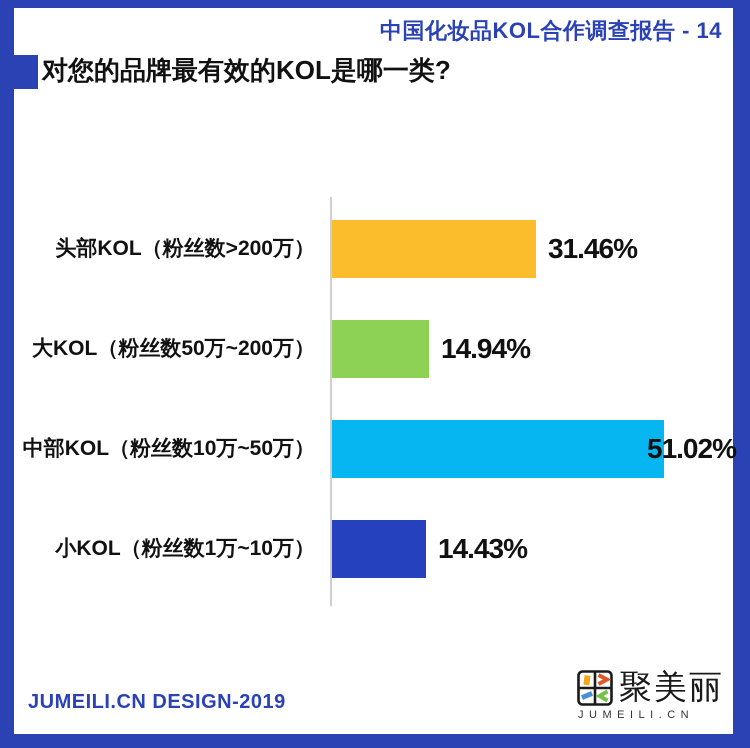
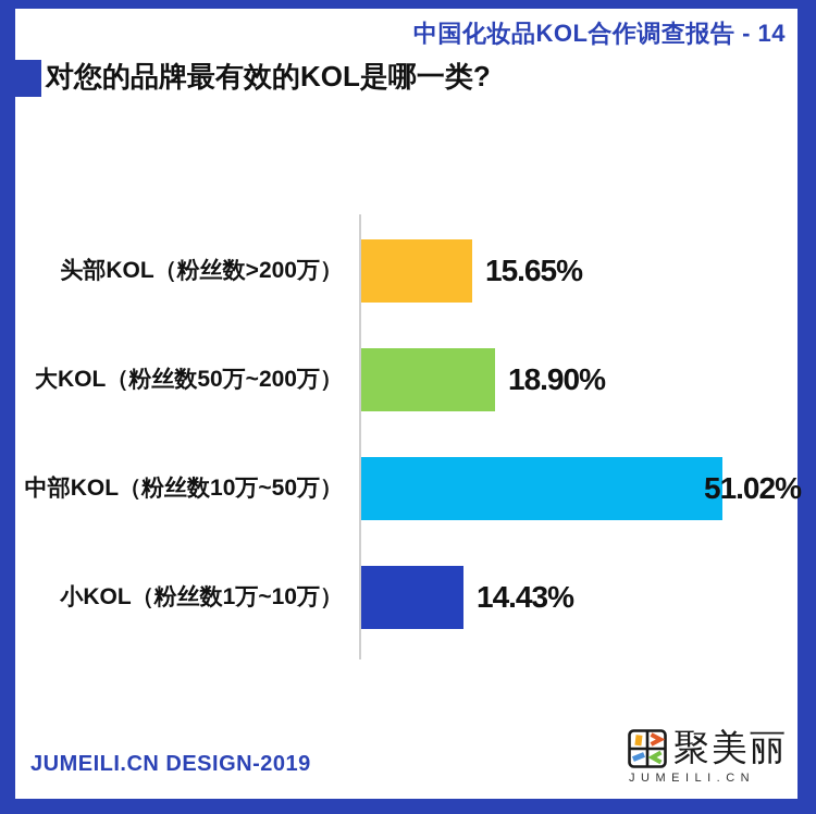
头部KOL（粉丝数>200万）: 31.46% -> 15.65%
大KOL（粉丝数50万~200万）: 14.94% -> 18.90%
